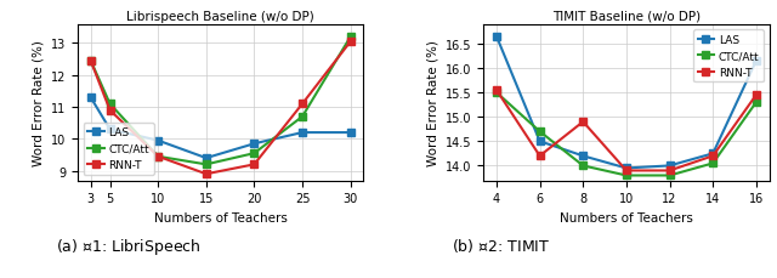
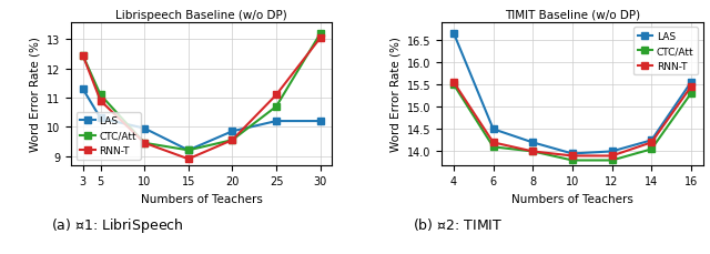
Librispeech Baseline (w/o DP)/LAS/15: 9.40 -> 9.20
Librispeech Baseline (w/o DP)/RNN-T/20: 9.20 -> 9.55
TIMIT Baseline (w/o DP)/CTC/Att/6: 14.70 -> 14.10
TIMIT Baseline (w/o DP)/RNN-T/8: 14.90 -> 14.00
TIMIT Baseline (w/o DP)/LAS/16: 16.15 -> 15.55
